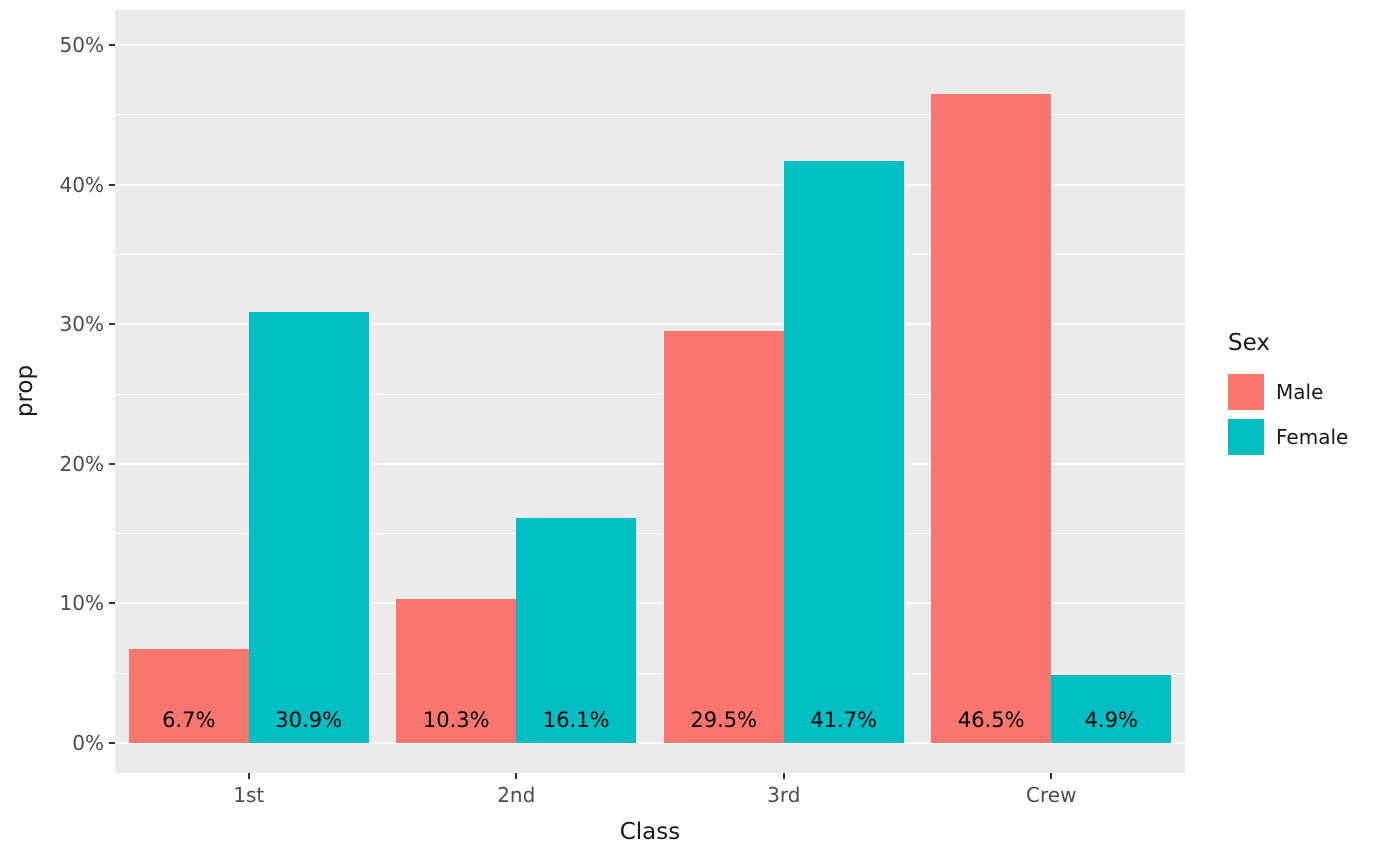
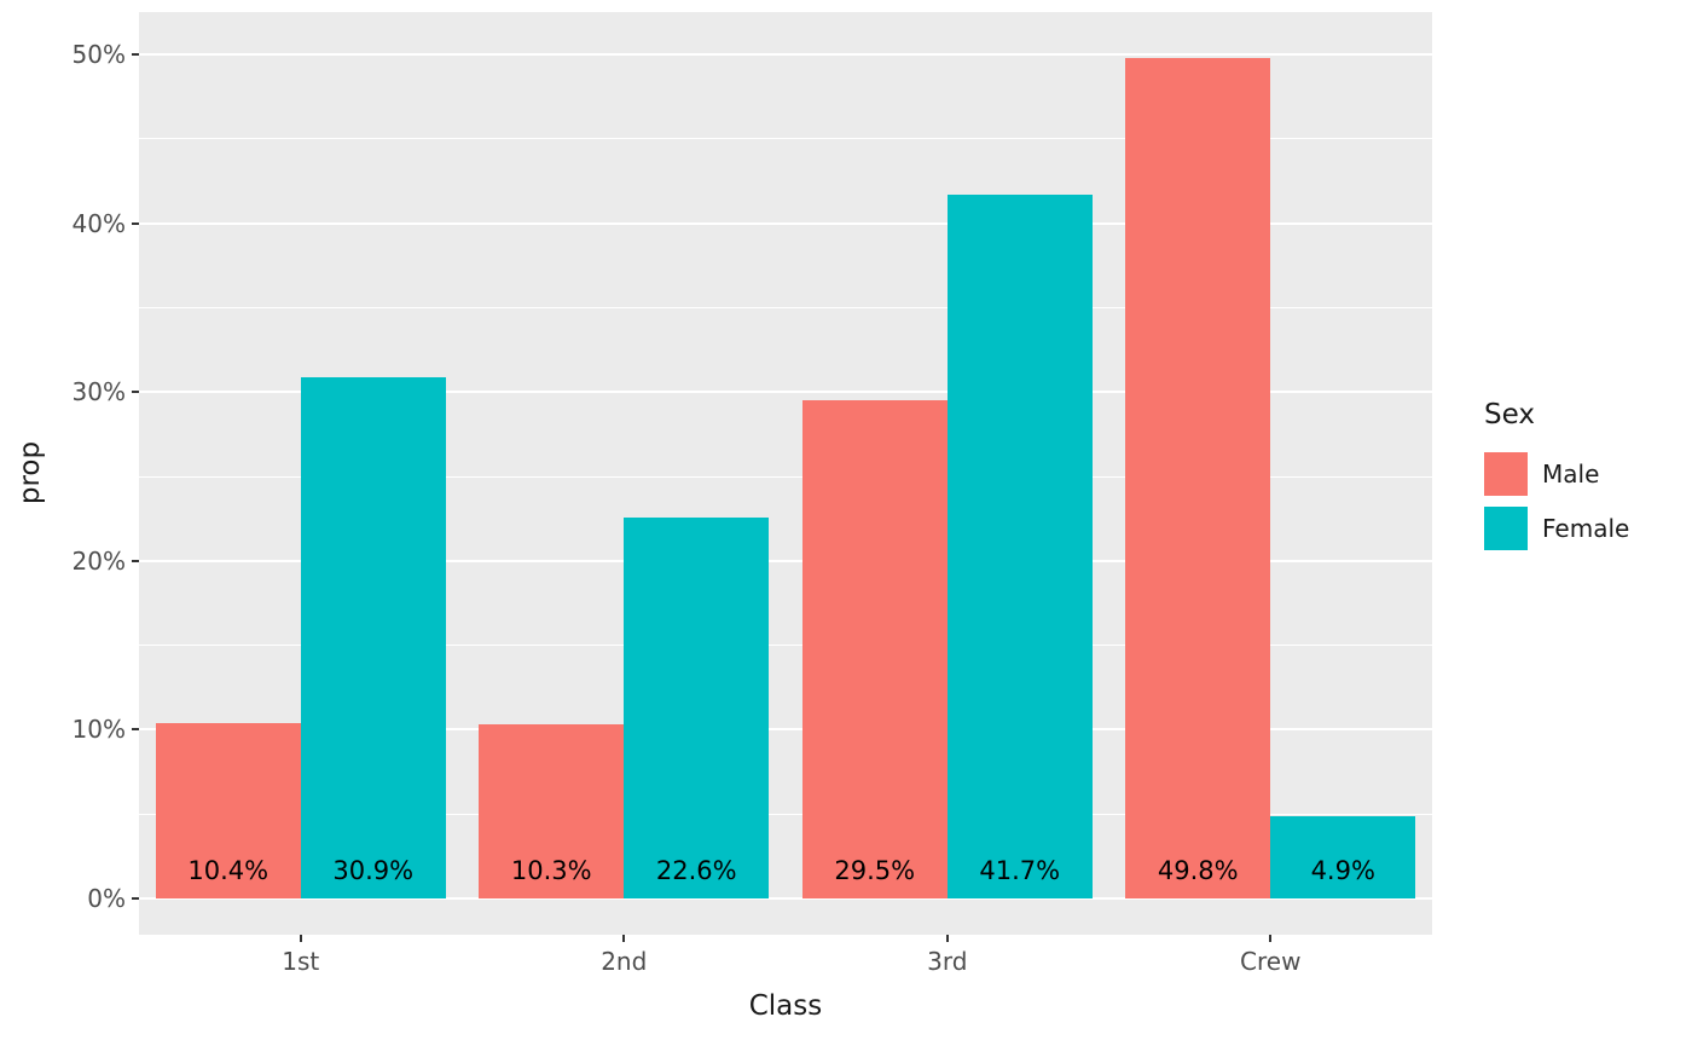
Male/1st: 6.7% -> 10.4%
Female/2nd: 16.1% -> 22.6%
Male/Crew: 46.5% -> 49.8%
